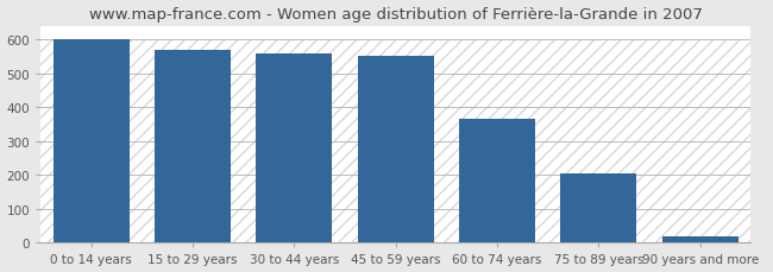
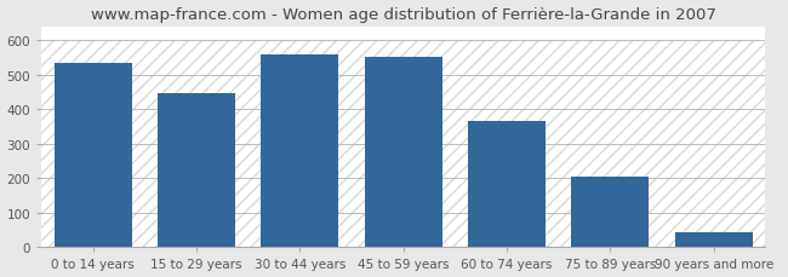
0 to 14 years: 600 -> 535
15 to 29 years: 568 -> 445
90 years and more: 18 -> 45
